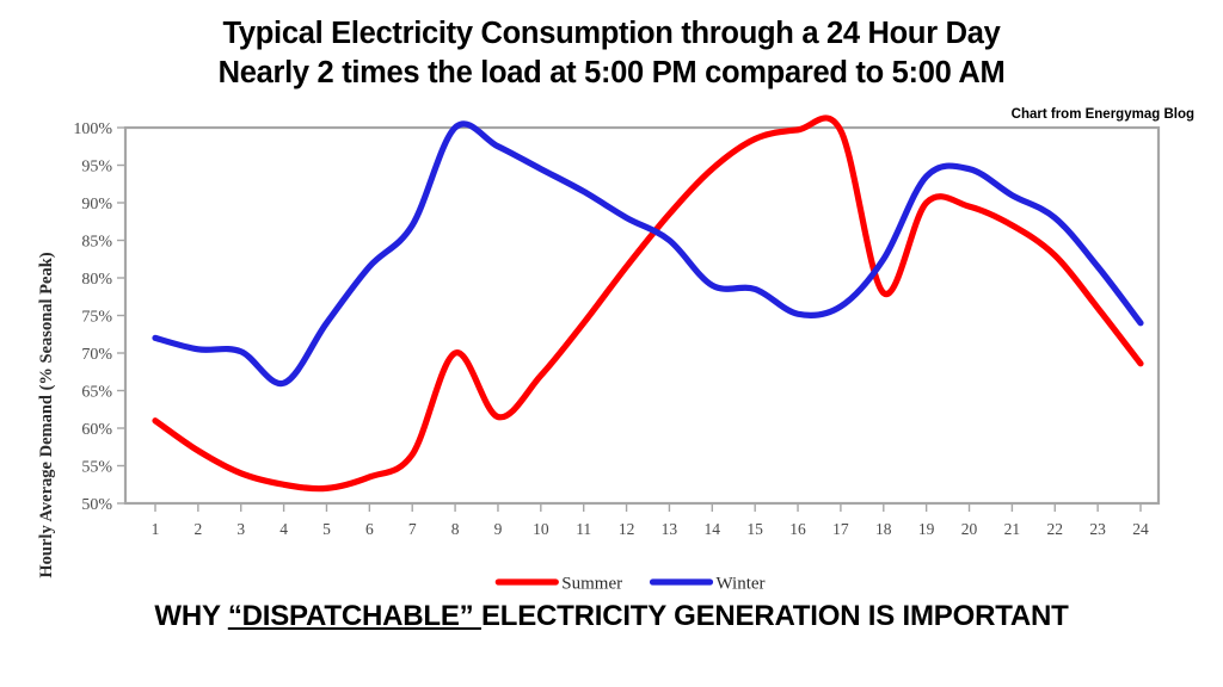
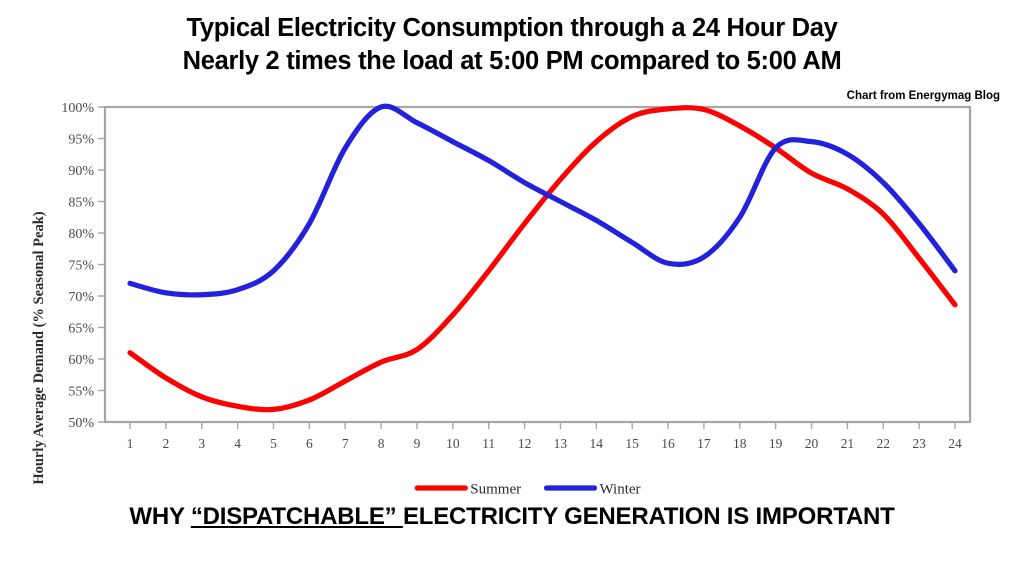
Winter/4: 66% -> 71%
Winter/7: 87% -> 94%
Summer/8: 70% -> 60%
Winter/14: 79% -> 82%
Summer/18: 78% -> 97%
Summer/19: 90% -> 94%
Winter/21: 91% -> 92%
